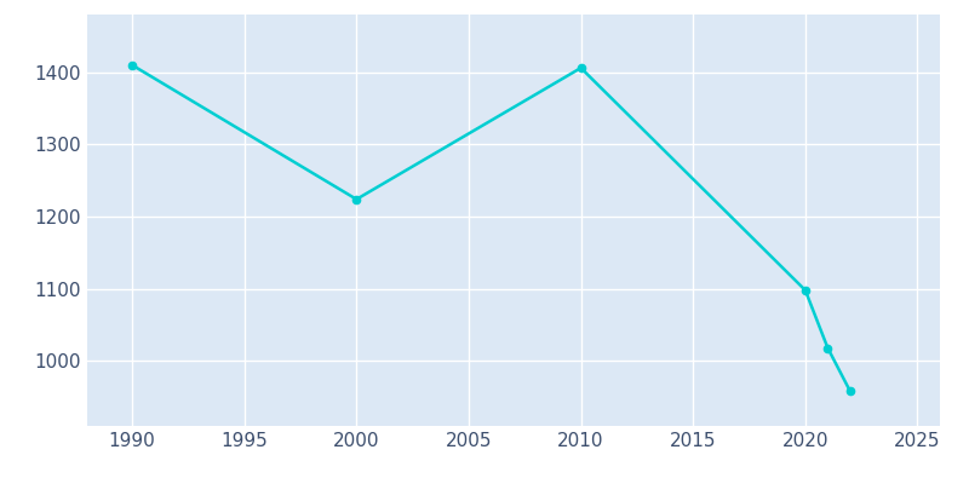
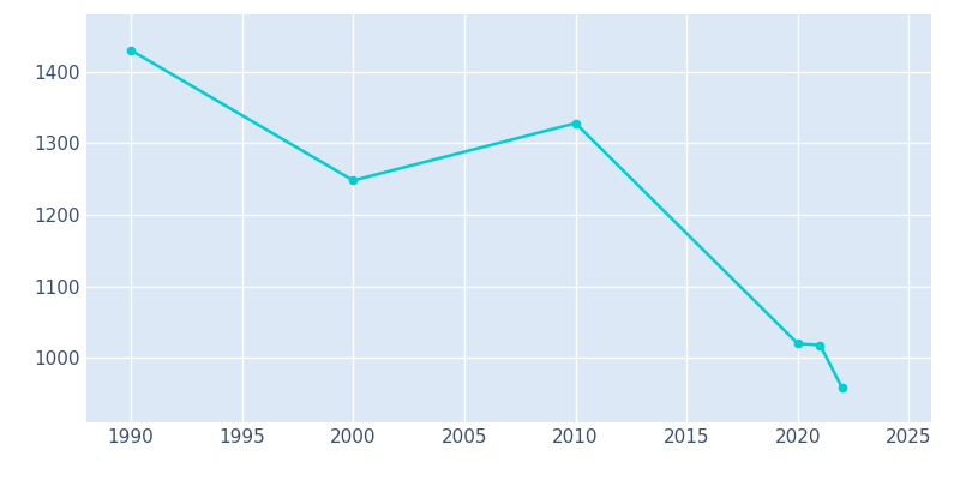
1990: 1410 -> 1430
2000: 1224 -> 1248
2010: 1406 -> 1328
2020: 1098 -> 1020
